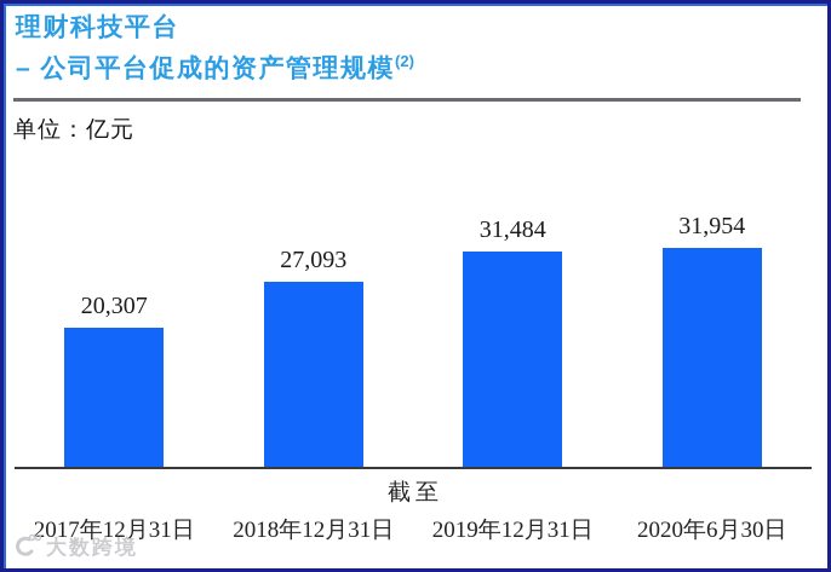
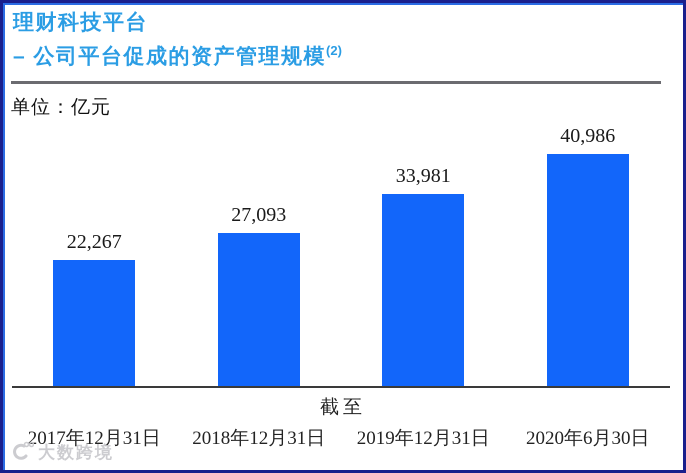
2017年12月31日: 20,307 -> 22,267
2019年12月31日: 31,484 -> 33,981
2020年6月30日: 31,954 -> 40,986
